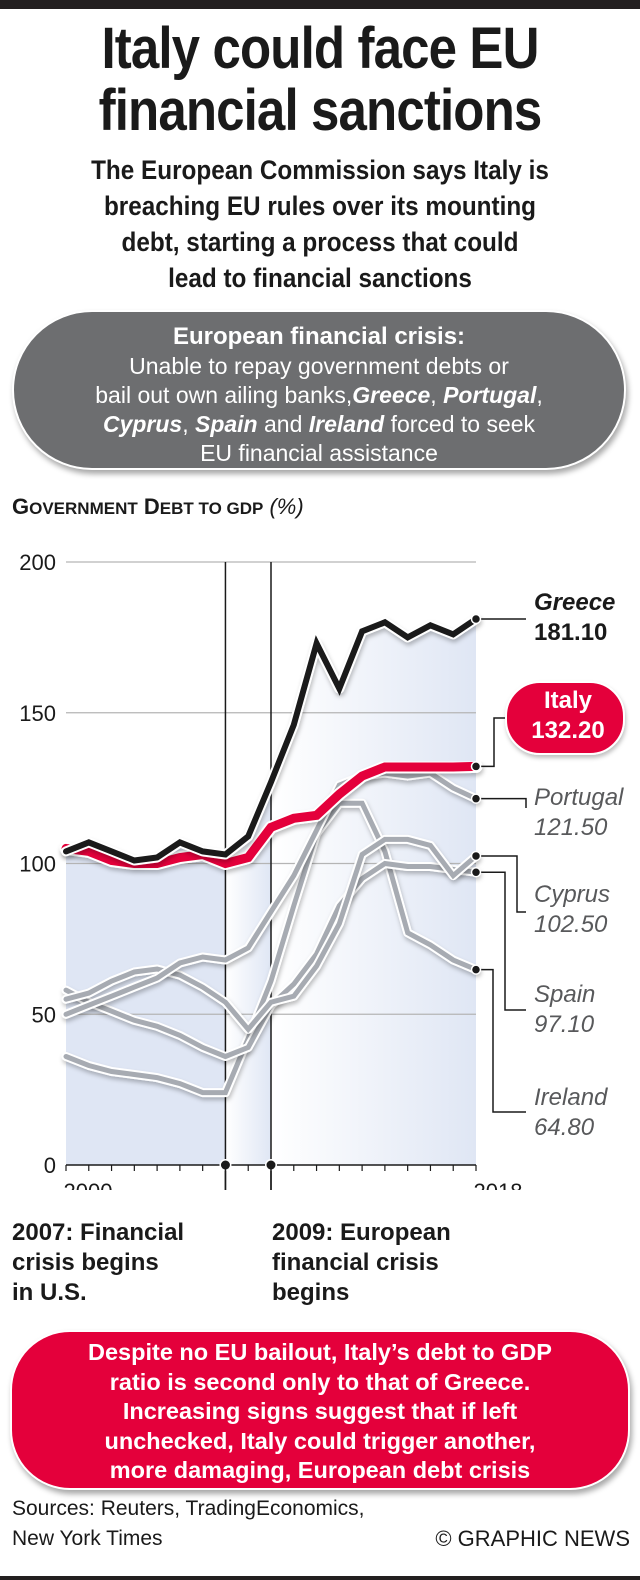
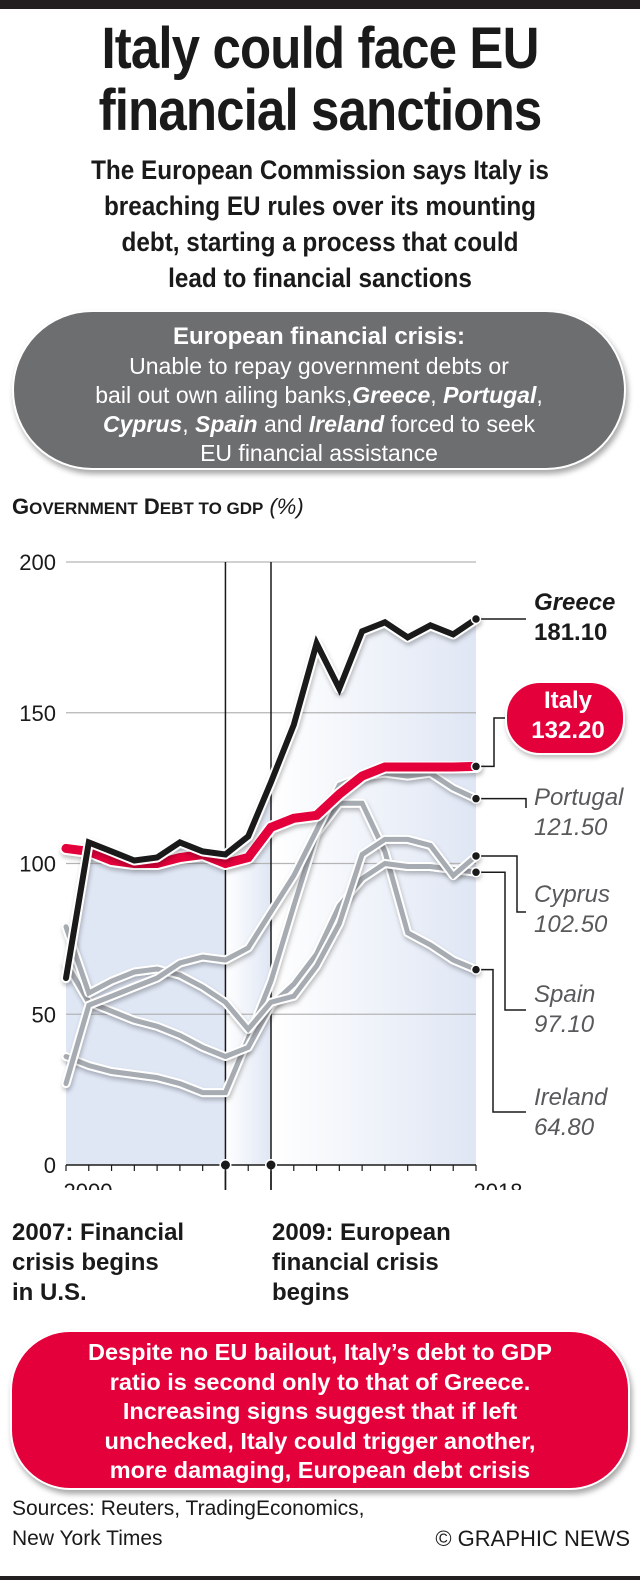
Greece/2000: 104 -> 62
Portugal/2000: 50 -> 27
Cyprus/2000: 55 -> 79
Spain/2000: 58 -> 67
